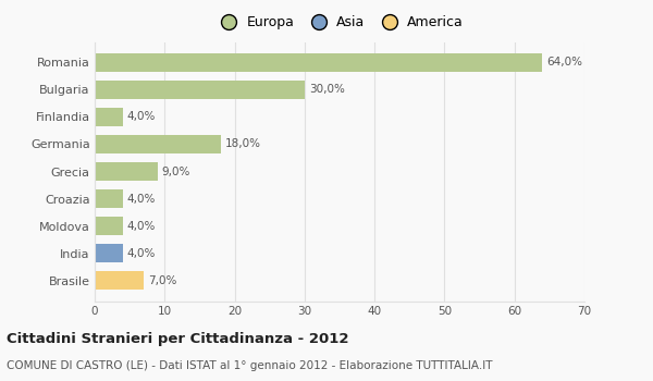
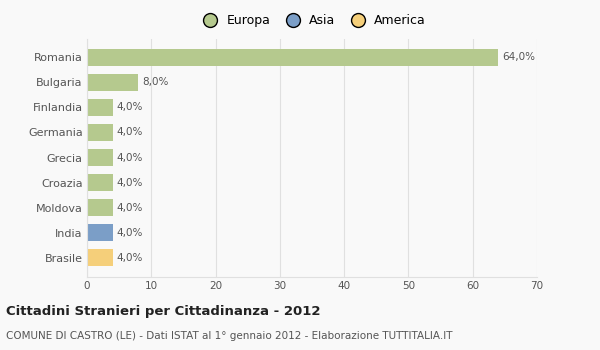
Bulgaria: 30,0% -> 8,0%
Germania: 18,0% -> 4,0%
Grecia: 9,0% -> 4,0%
Brasile: 7,0% -> 4,0%
